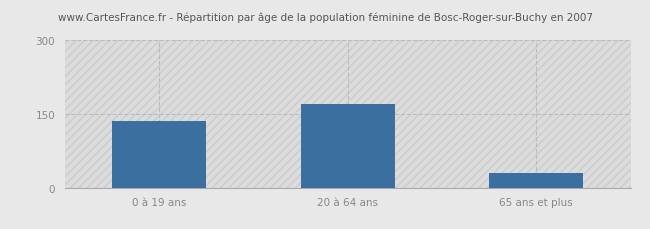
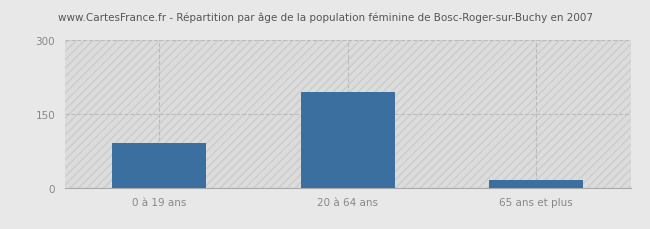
0 à 19 ans: 135 -> 90
20 à 64 ans: 170 -> 195
65 ans et plus: 30 -> 15
